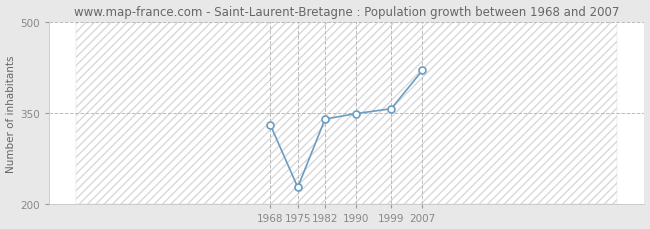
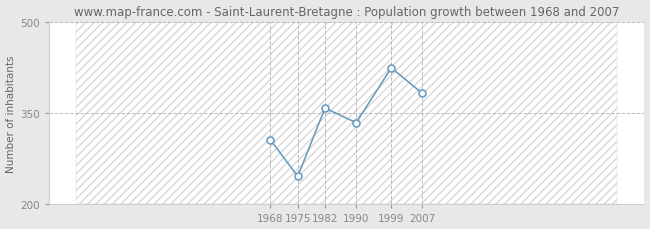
1968: 330 -> 306
1975: 228 -> 246
1982: 340 -> 358
1990: 349 -> 334
1999: 357 -> 424
2007: 420 -> 382
